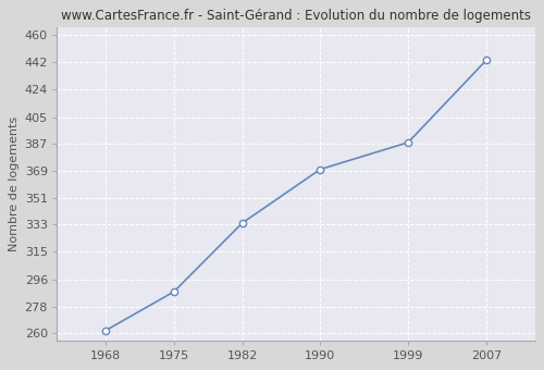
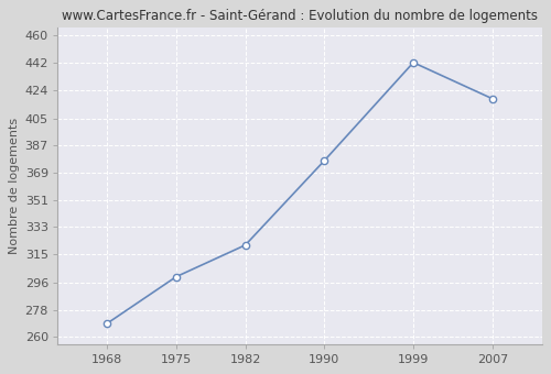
1968: 262 -> 269
1975: 288 -> 300
1982: 334 -> 321
1990: 370 -> 377
1999: 388 -> 442
2007: 443 -> 418
